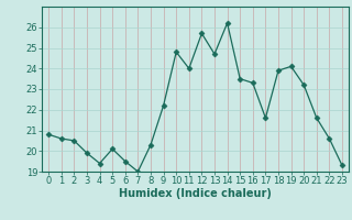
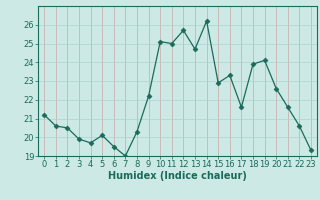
0: 20.8 -> 21.2
4: 19.4 -> 19.7
10: 24.8 -> 25.1
11: 24.0 -> 25.0
15: 23.5 -> 22.9
20: 23.2 -> 22.6
